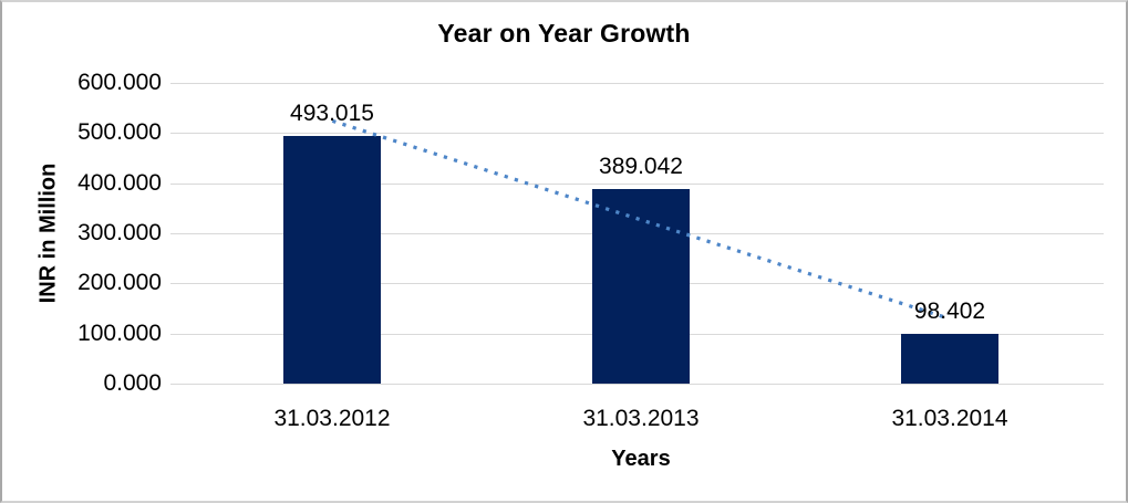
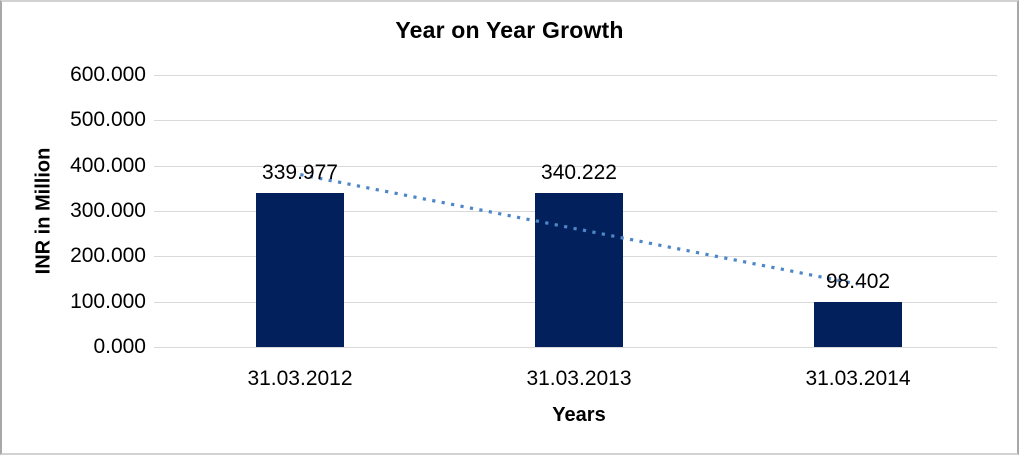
31.03.2012: 493.015 -> 339.977
31.03.2013: 389.042 -> 340.222
